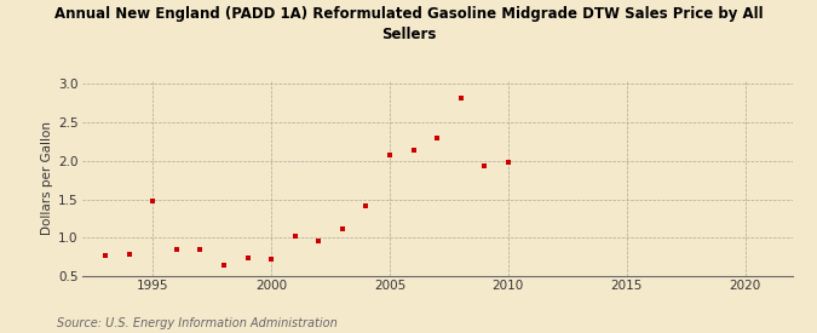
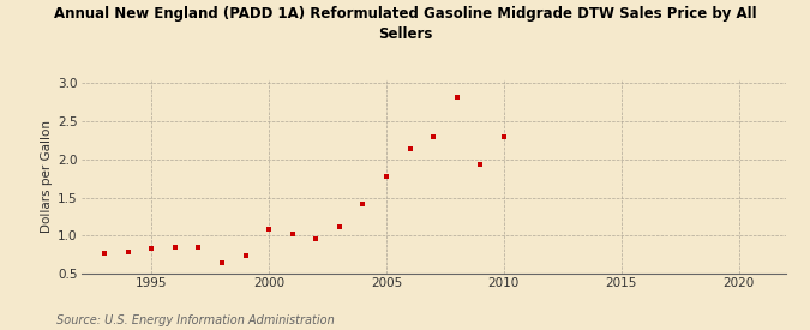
1995: 1.48 -> 0.84
2000: 0.72 -> 1.09
2005: 2.08 -> 1.78
2010: 1.98 -> 2.30
